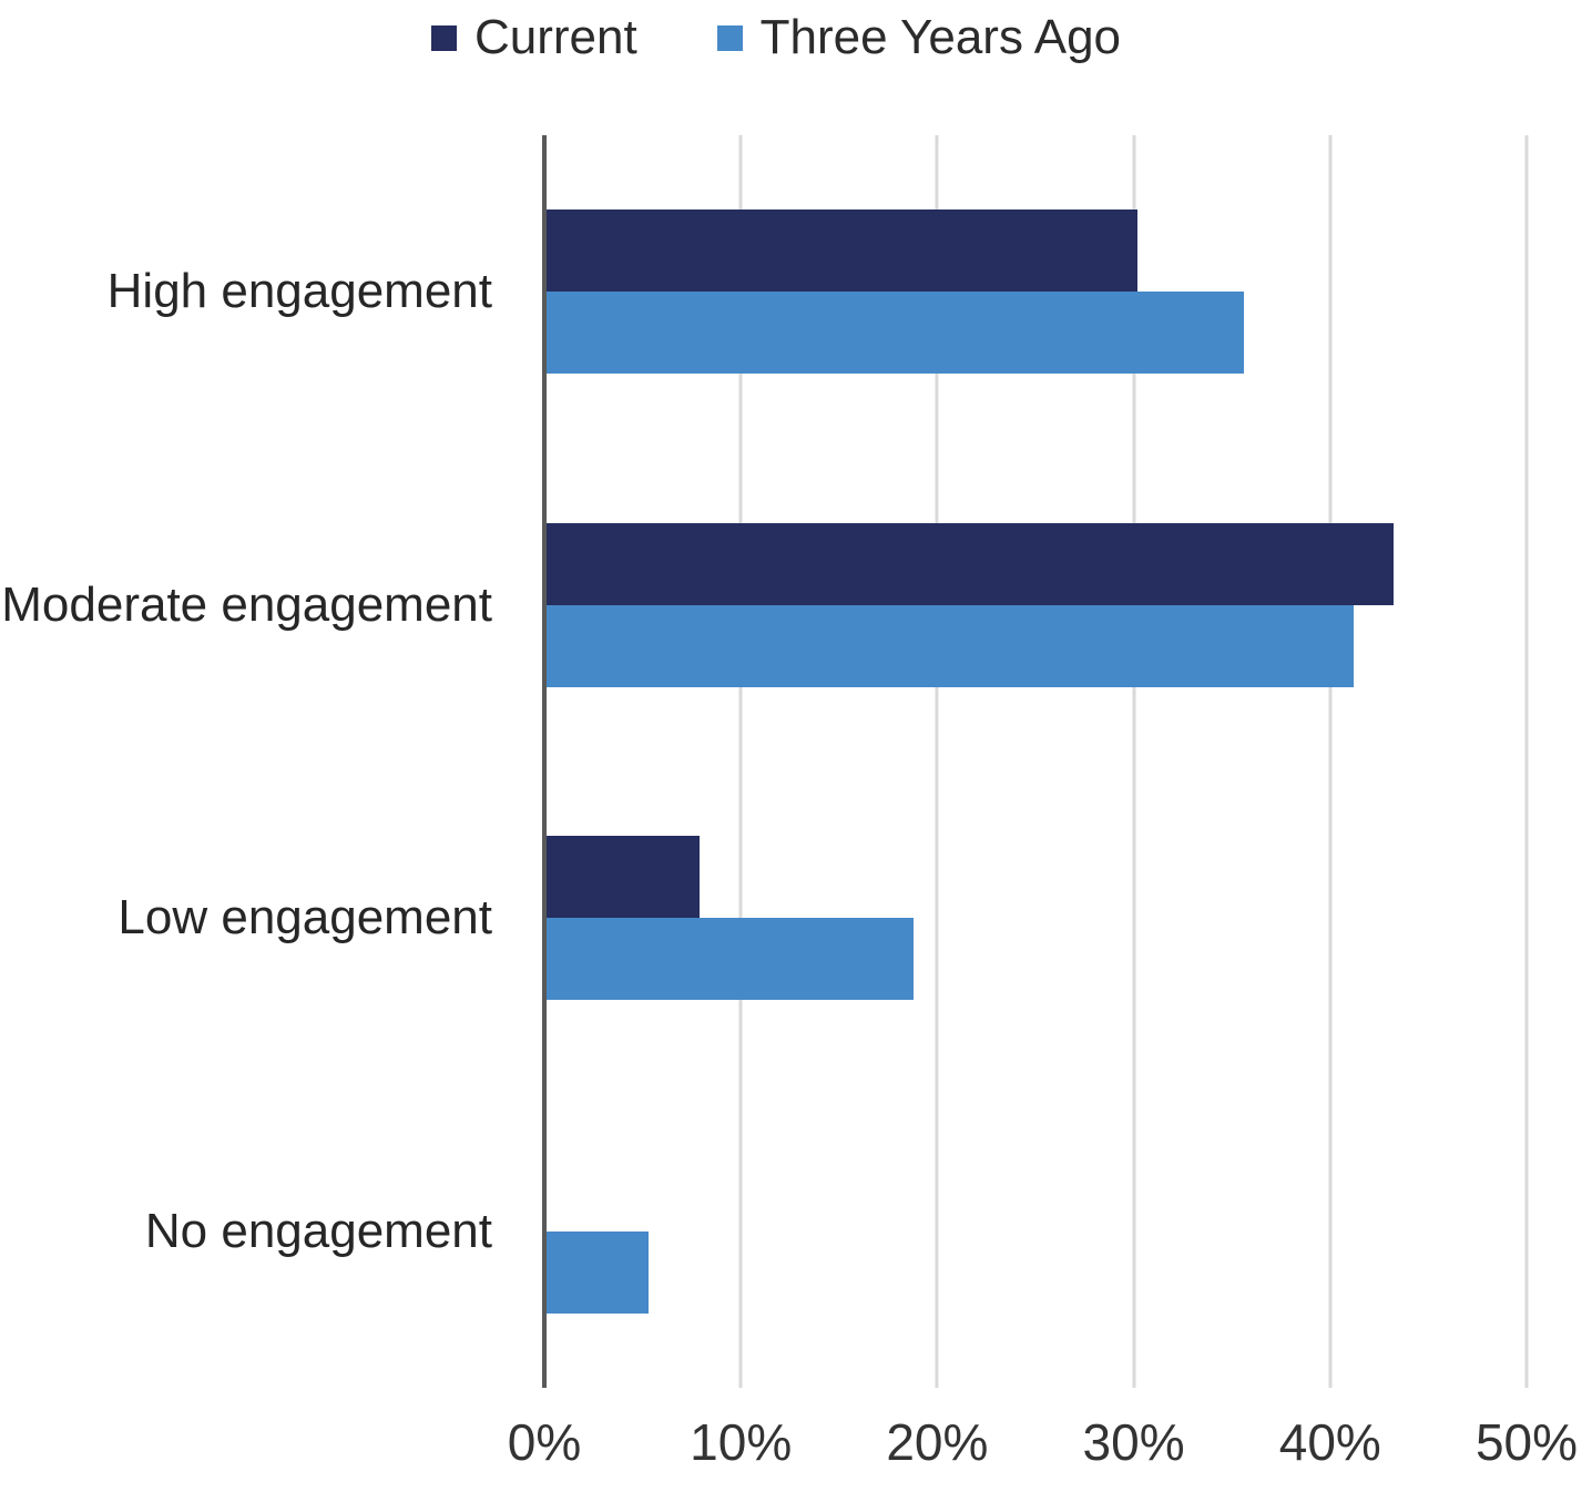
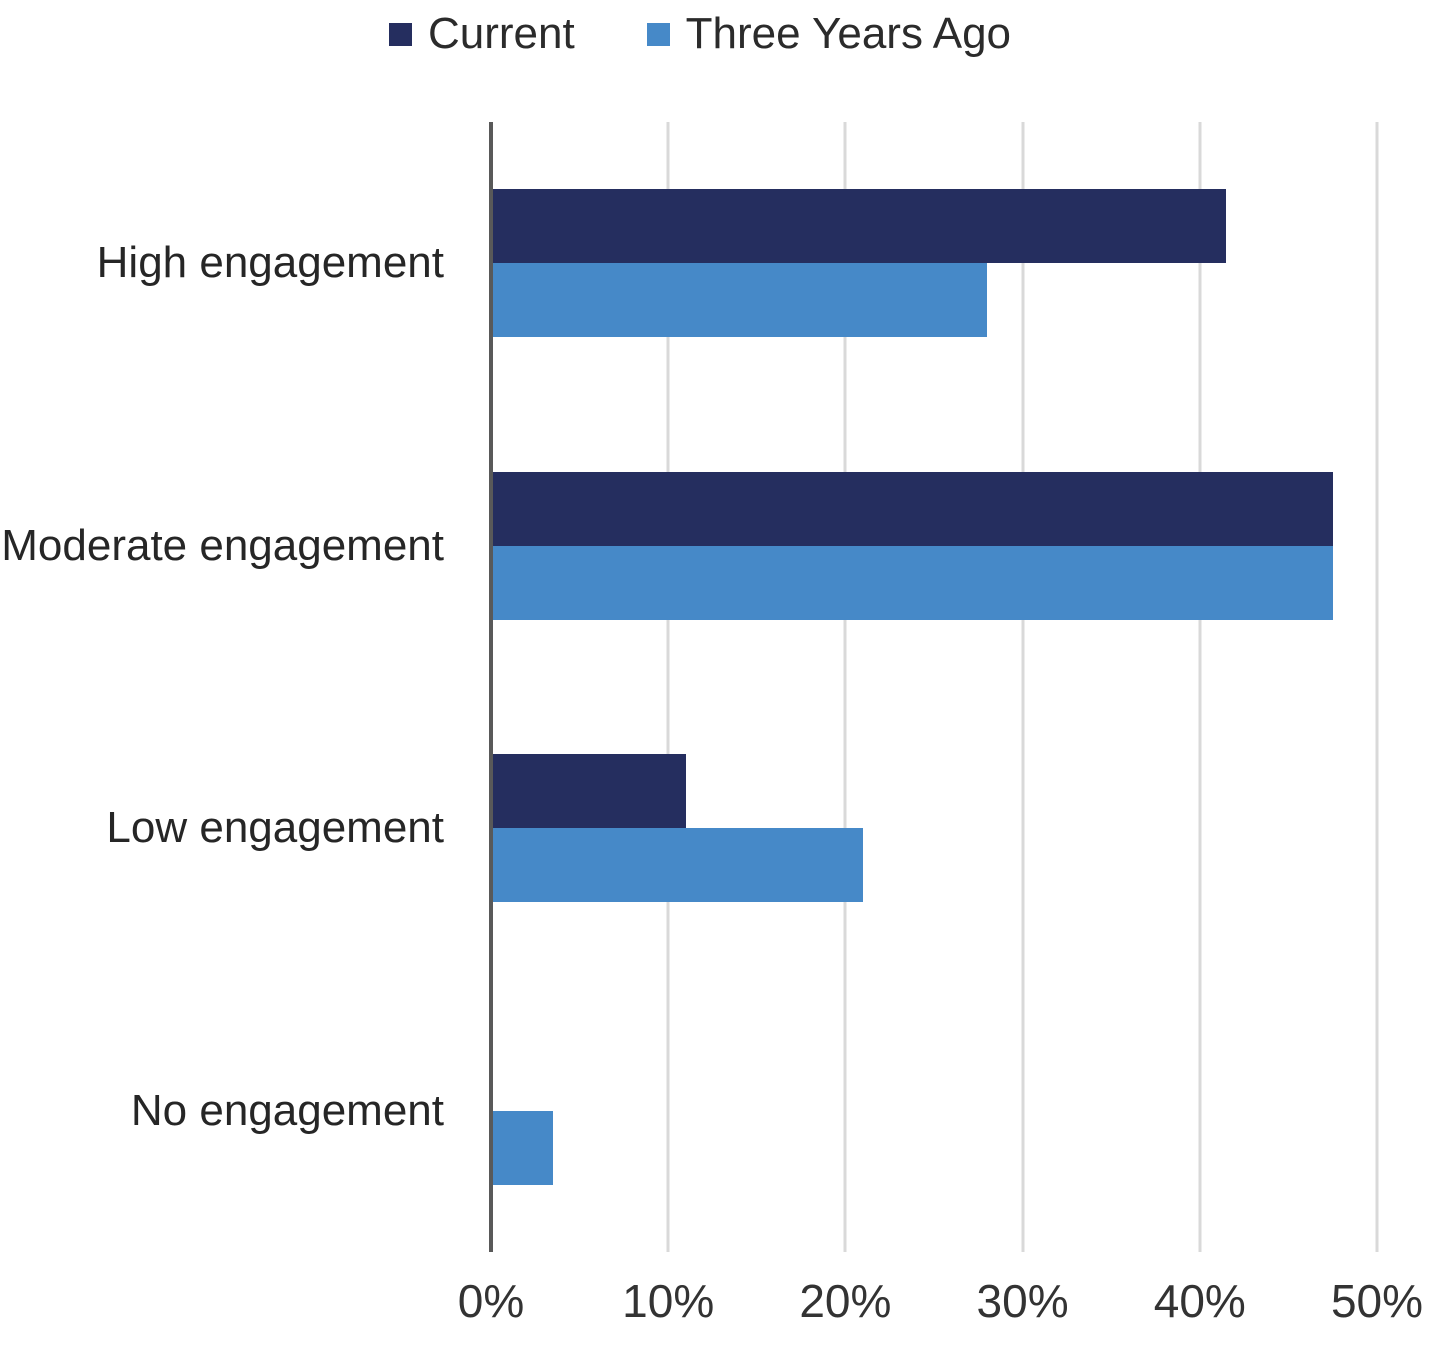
Current/High engagement: 30.2% -> 41.5%
Three Years Ago/High engagement: 35.6% -> 28.0%
Current/Moderate engagement: 43.2% -> 47.5%
Three Years Ago/Moderate engagement: 41.2% -> 47.5%
Current/Low engagement: 7.9% -> 11.0%
Three Years Ago/Low engagement: 18.8% -> 21.0%
Three Years Ago/No engagement: 5.3% -> 3.5%
